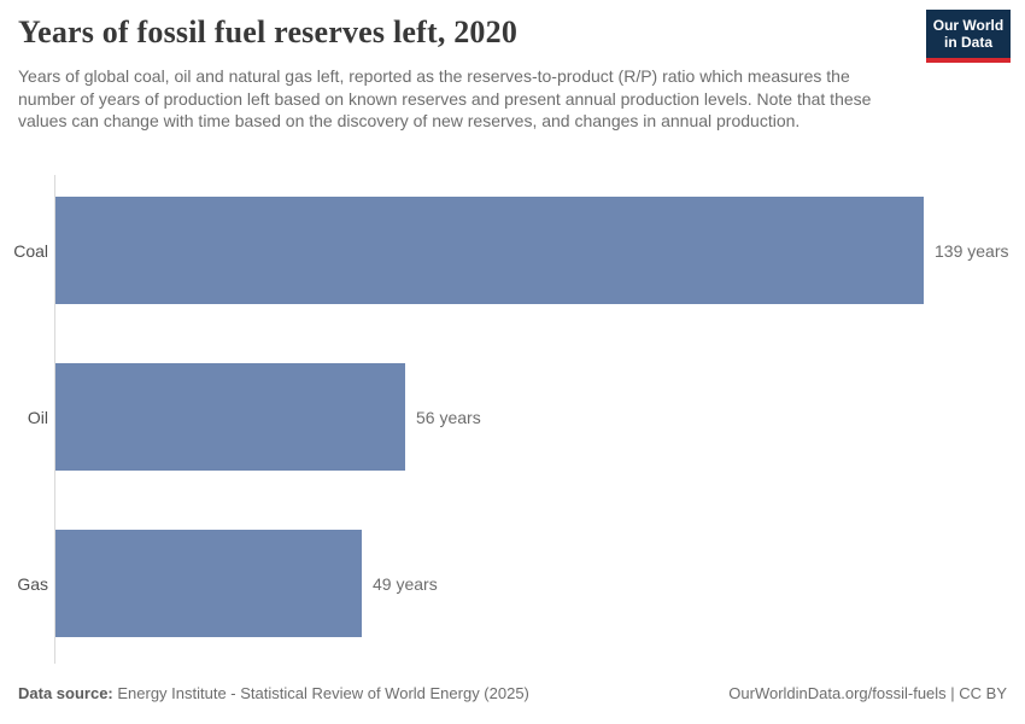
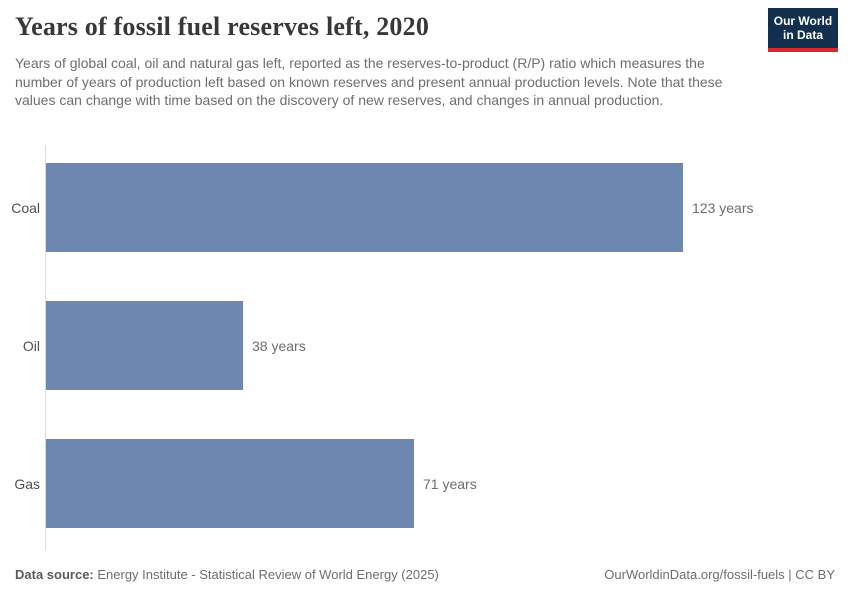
Coal: 139 -> 123
Oil: 56 -> 38
Gas: 49 -> 71
